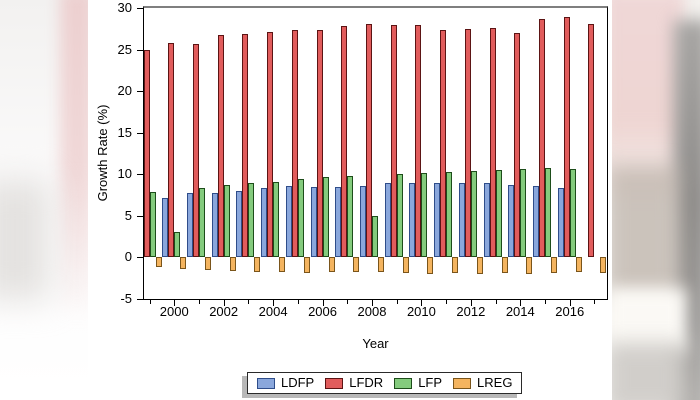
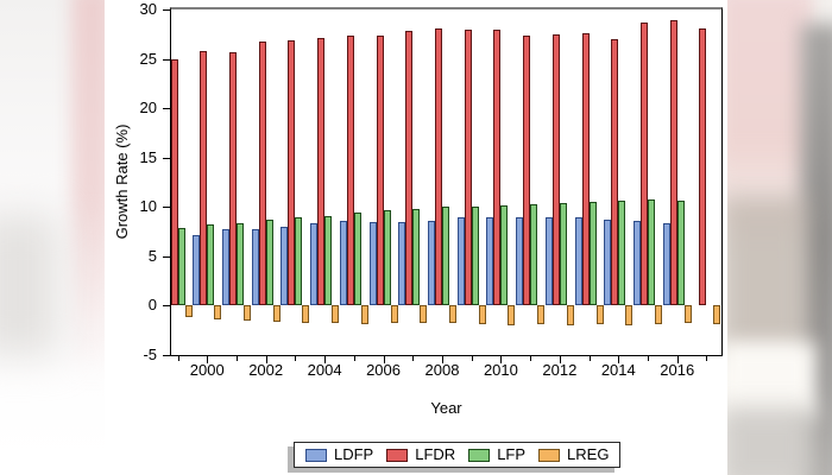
LFP/2000: 3 -> 8
LFP/2008: 5 -> 10
